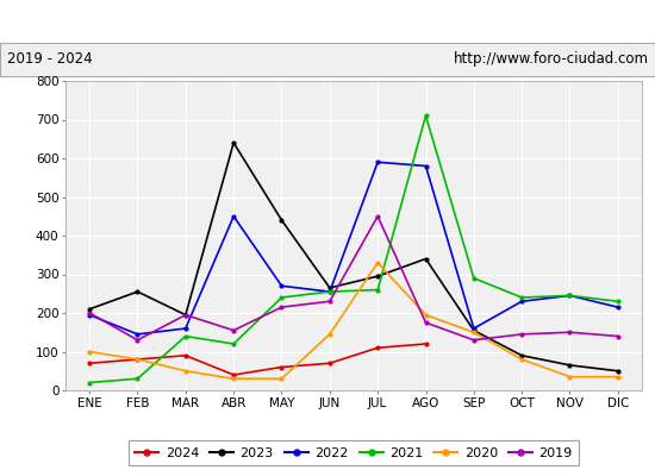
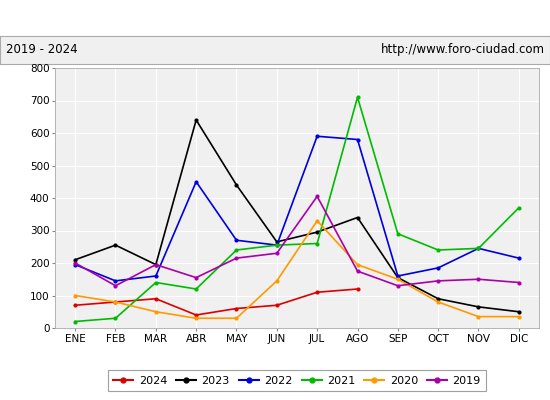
2019/JUL: 450 -> 405
2022/OCT: 230 -> 185
2021/DIC: 230 -> 370
